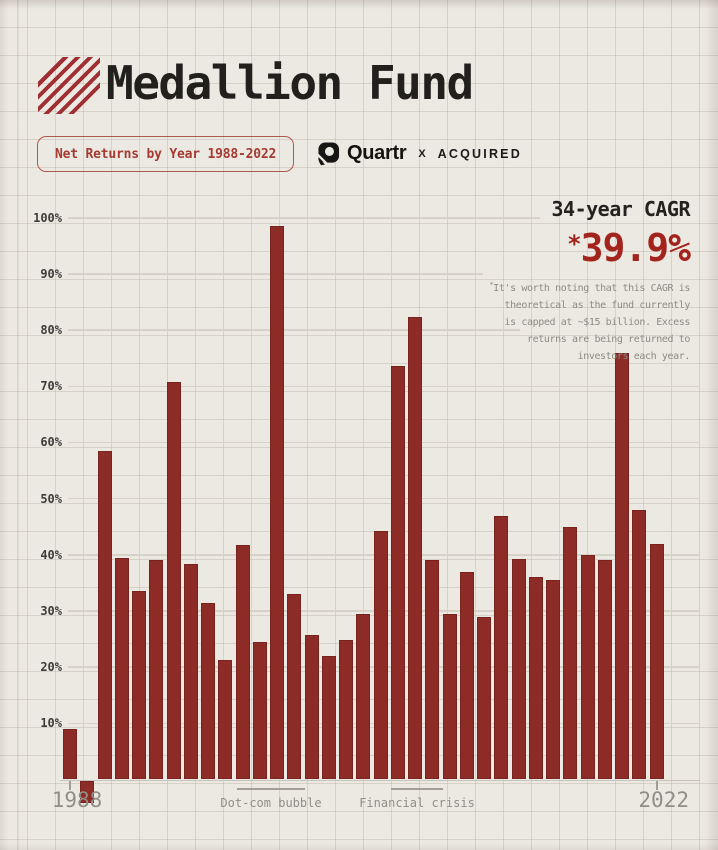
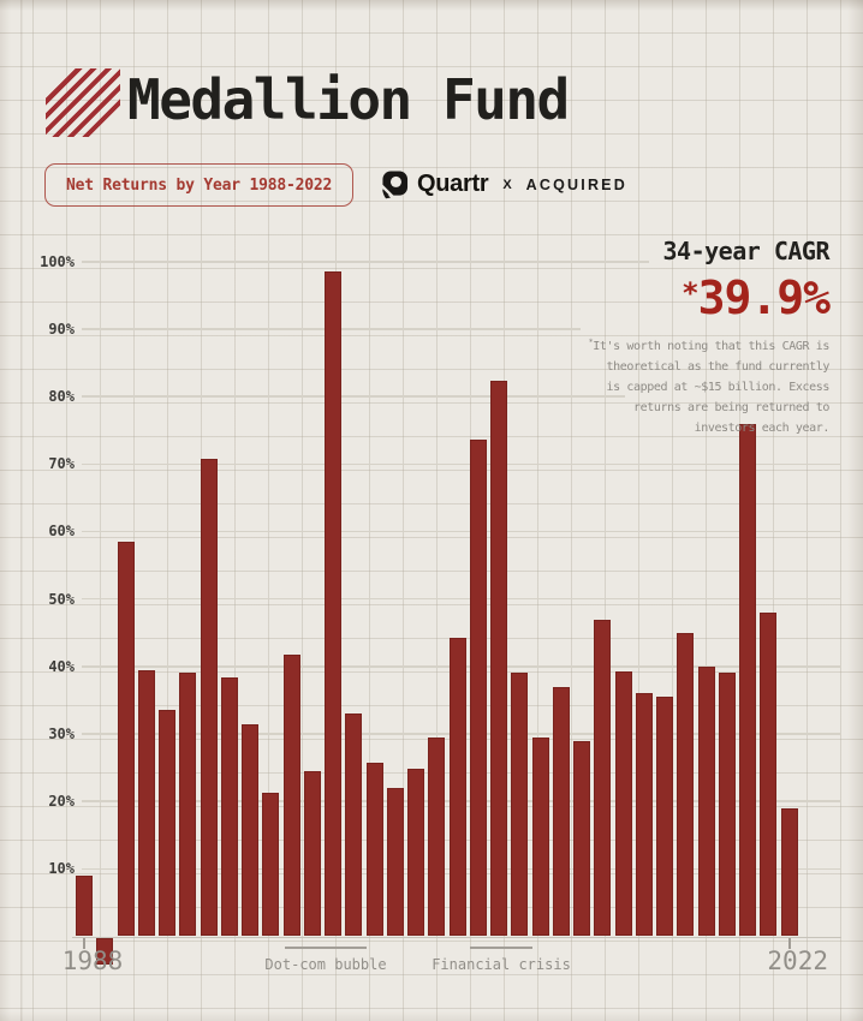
2022: 42% -> 19%
